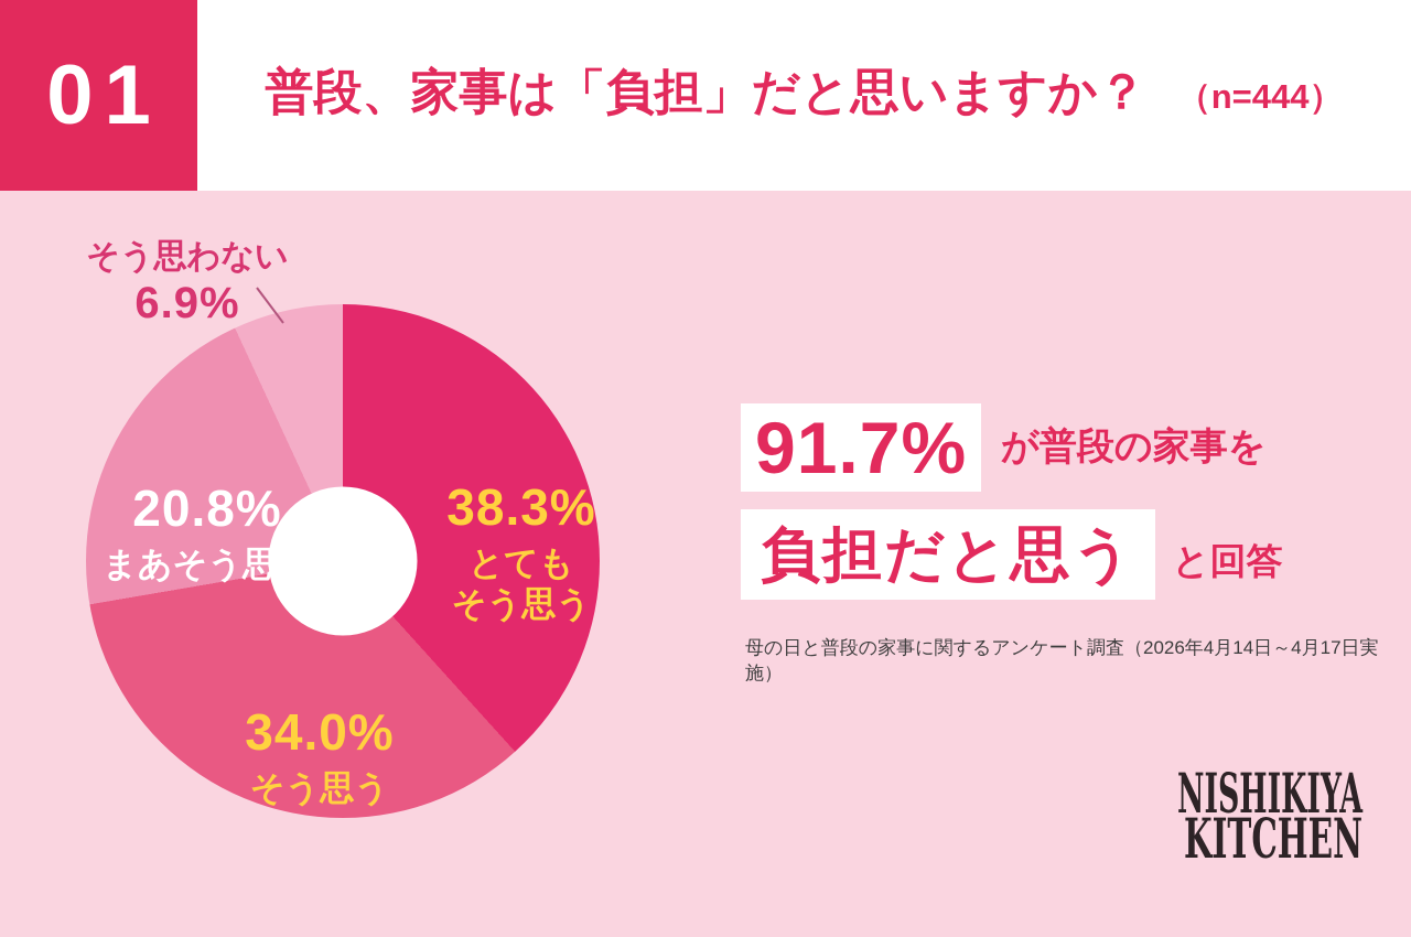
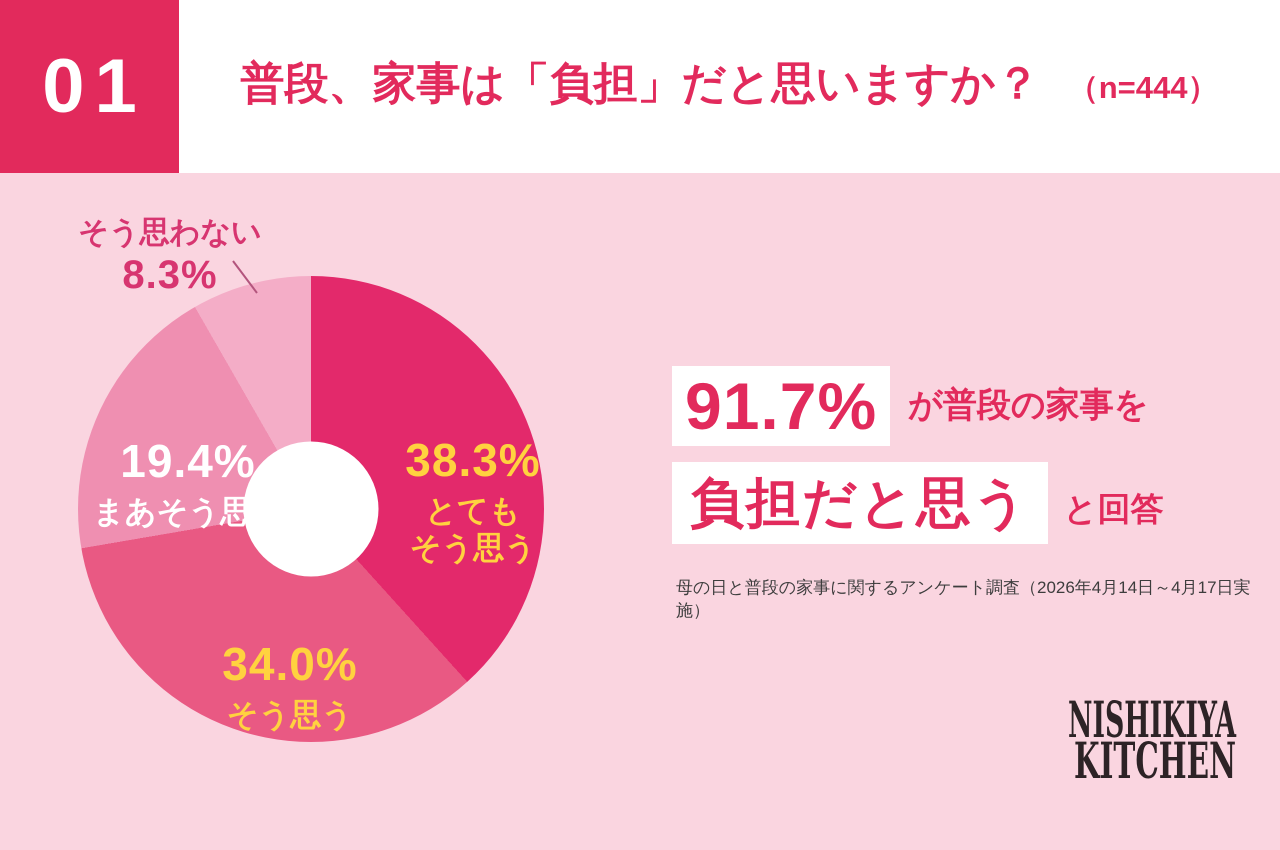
まあそう思う: 20.8% -> 19.4%
そう思わない: 6.9% -> 8.3%
